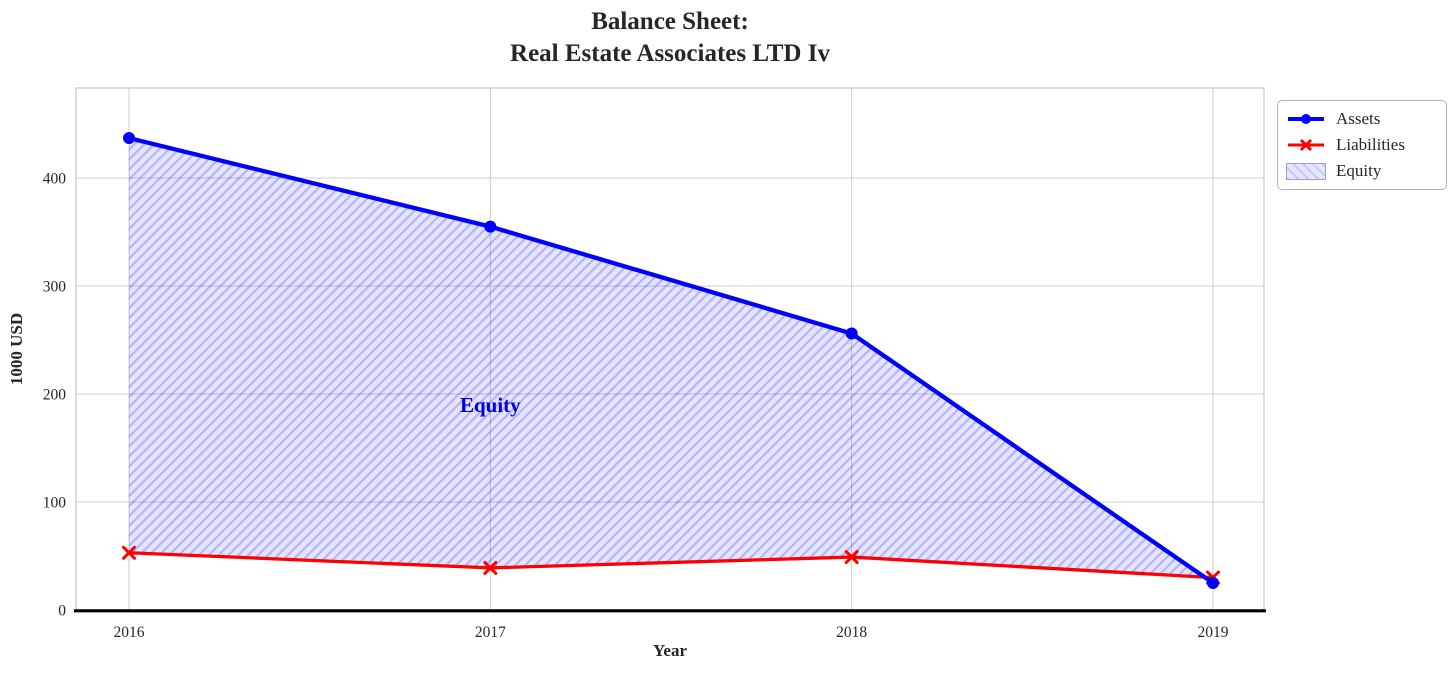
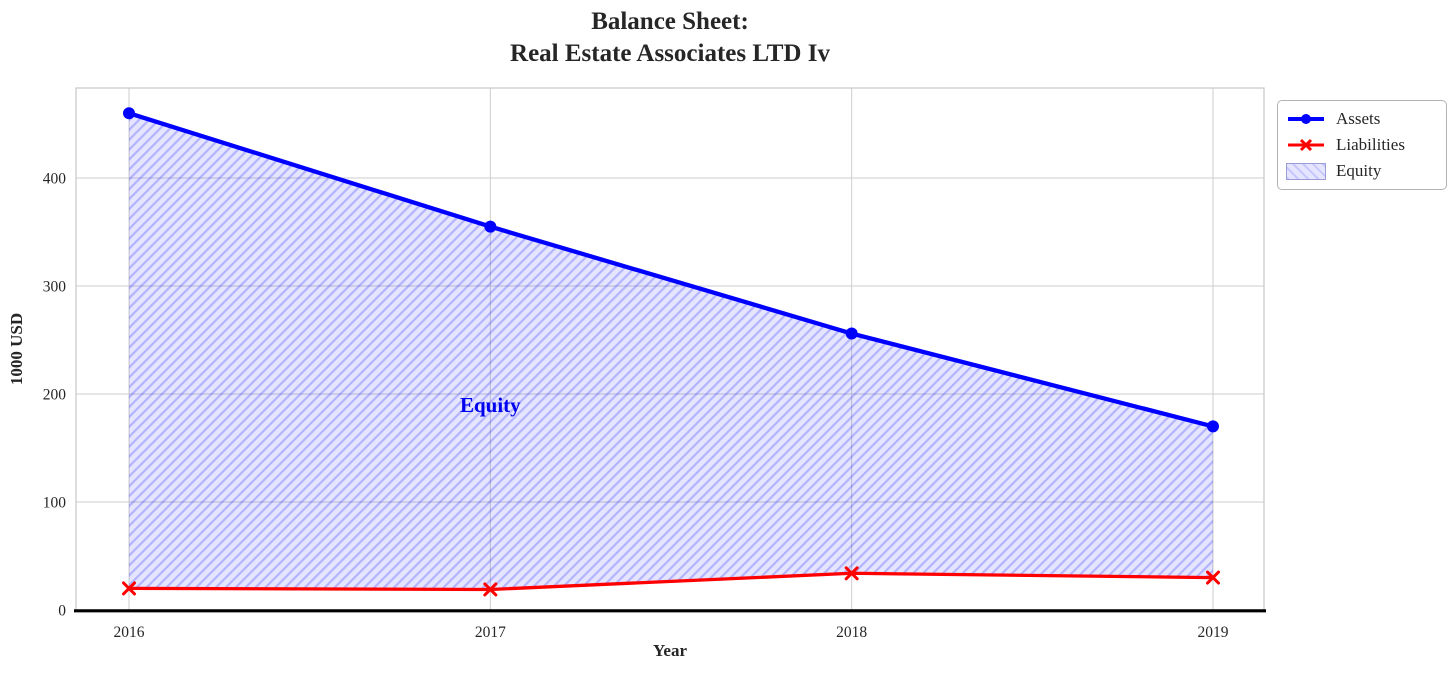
Assets/2016: 437 -> 460
Liabilities/2016: 53 -> 20
Liabilities/2017: 39 -> 19
Liabilities/2018: 49 -> 34
Assets/2019: 25 -> 170
